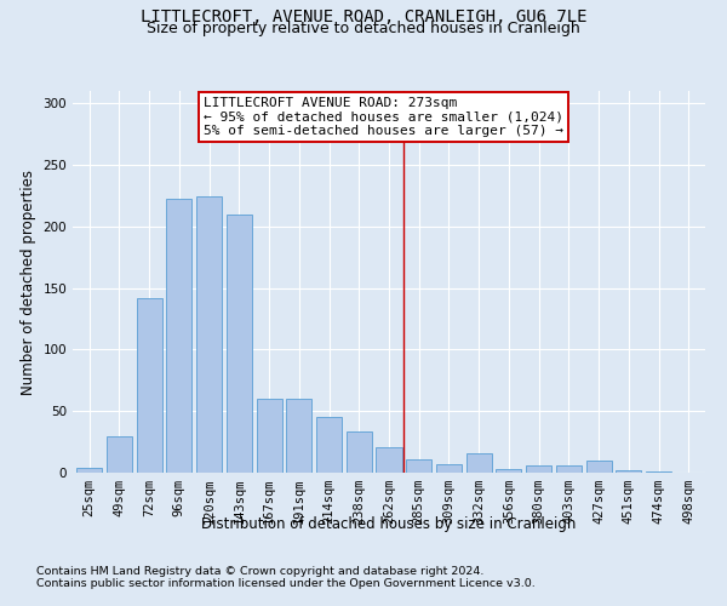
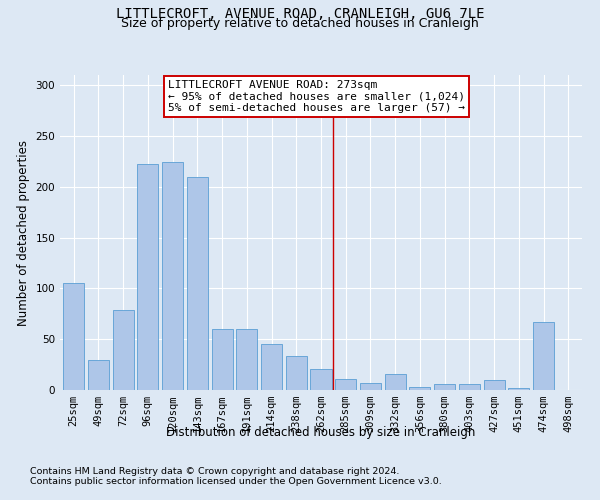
25sqm: 4 -> 105
72sqm: 142 -> 79
474sqm: 1 -> 67
